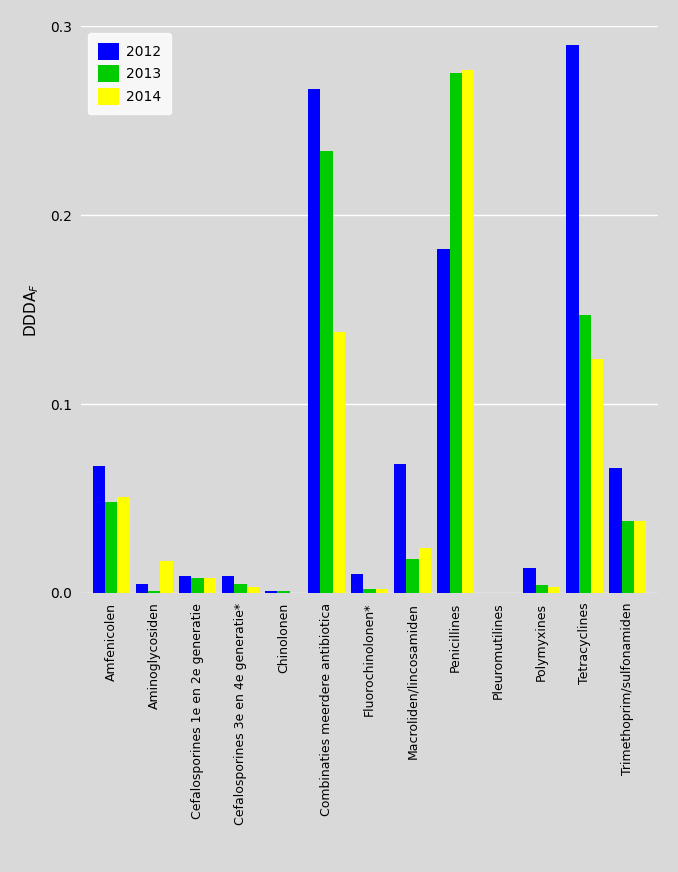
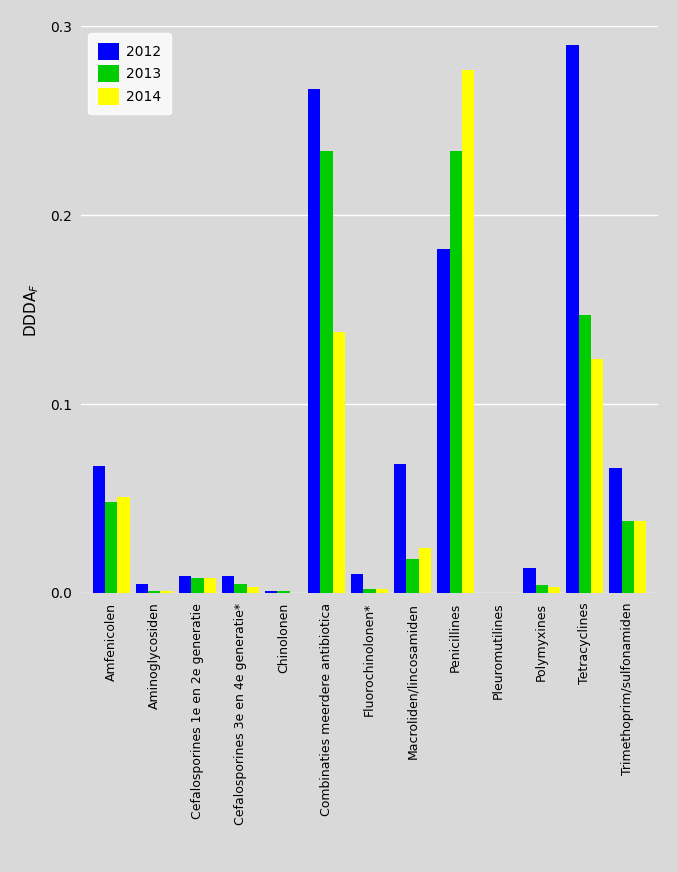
2014/Aminoglycosiden: 0.017 -> 0.001
2013/Penicillines: 0.275 -> 0.234
